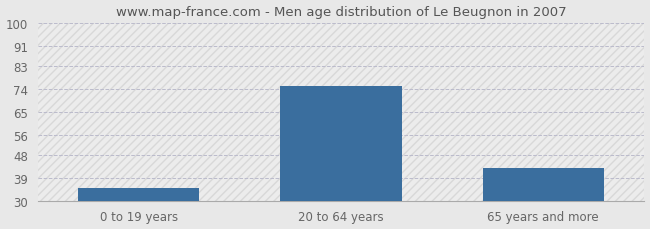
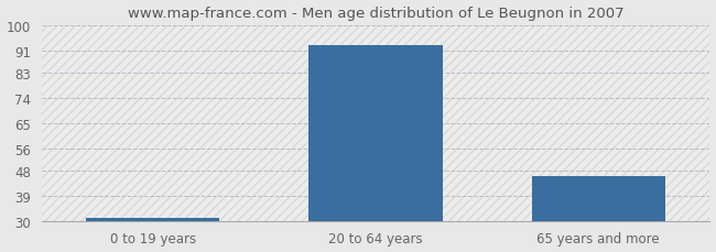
0 to 19 years: 35 -> 31
20 to 64 years: 75 -> 93
65 years and more: 43 -> 46
